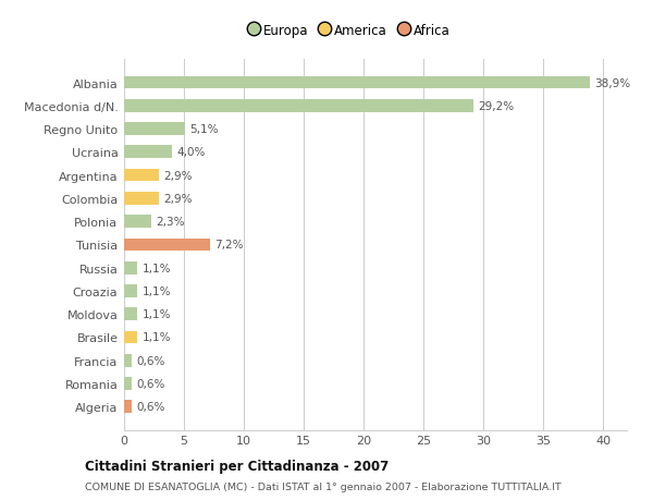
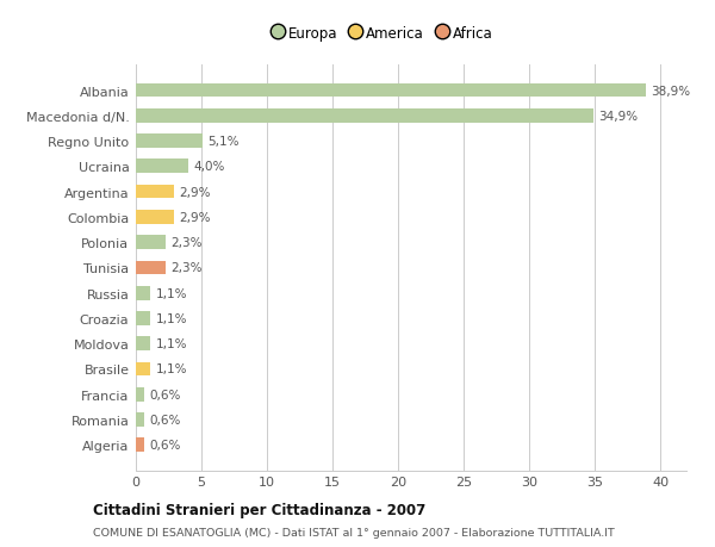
Macedonia d/N.: 29,2% -> 34,9%
Tunisia: 7,2% -> 2,3%
